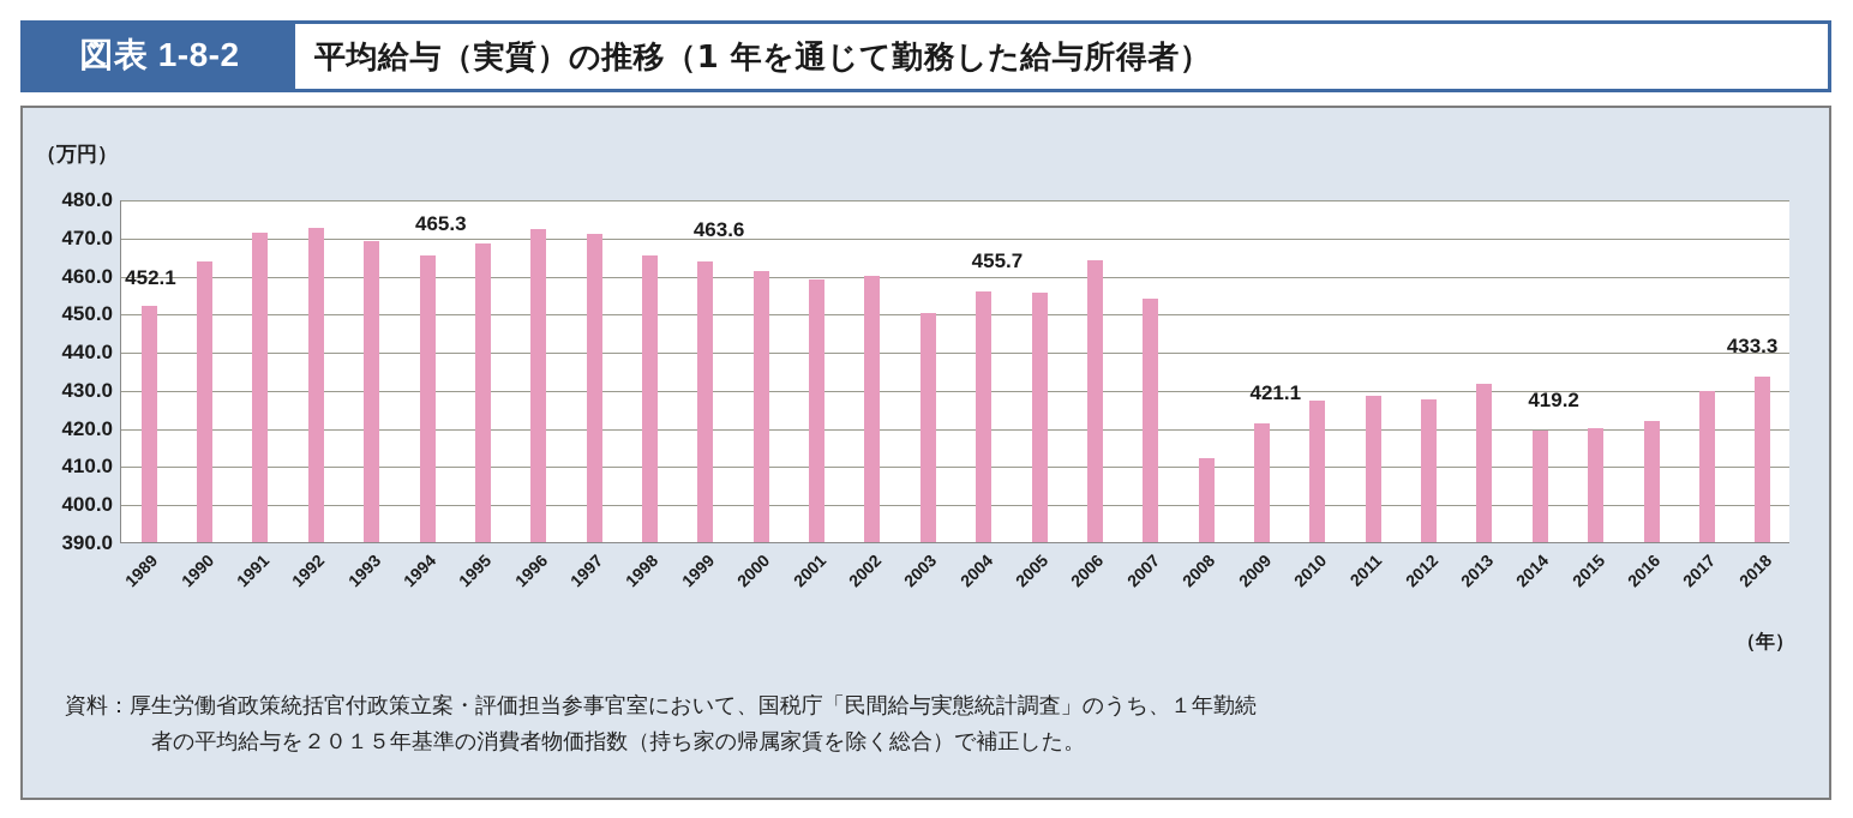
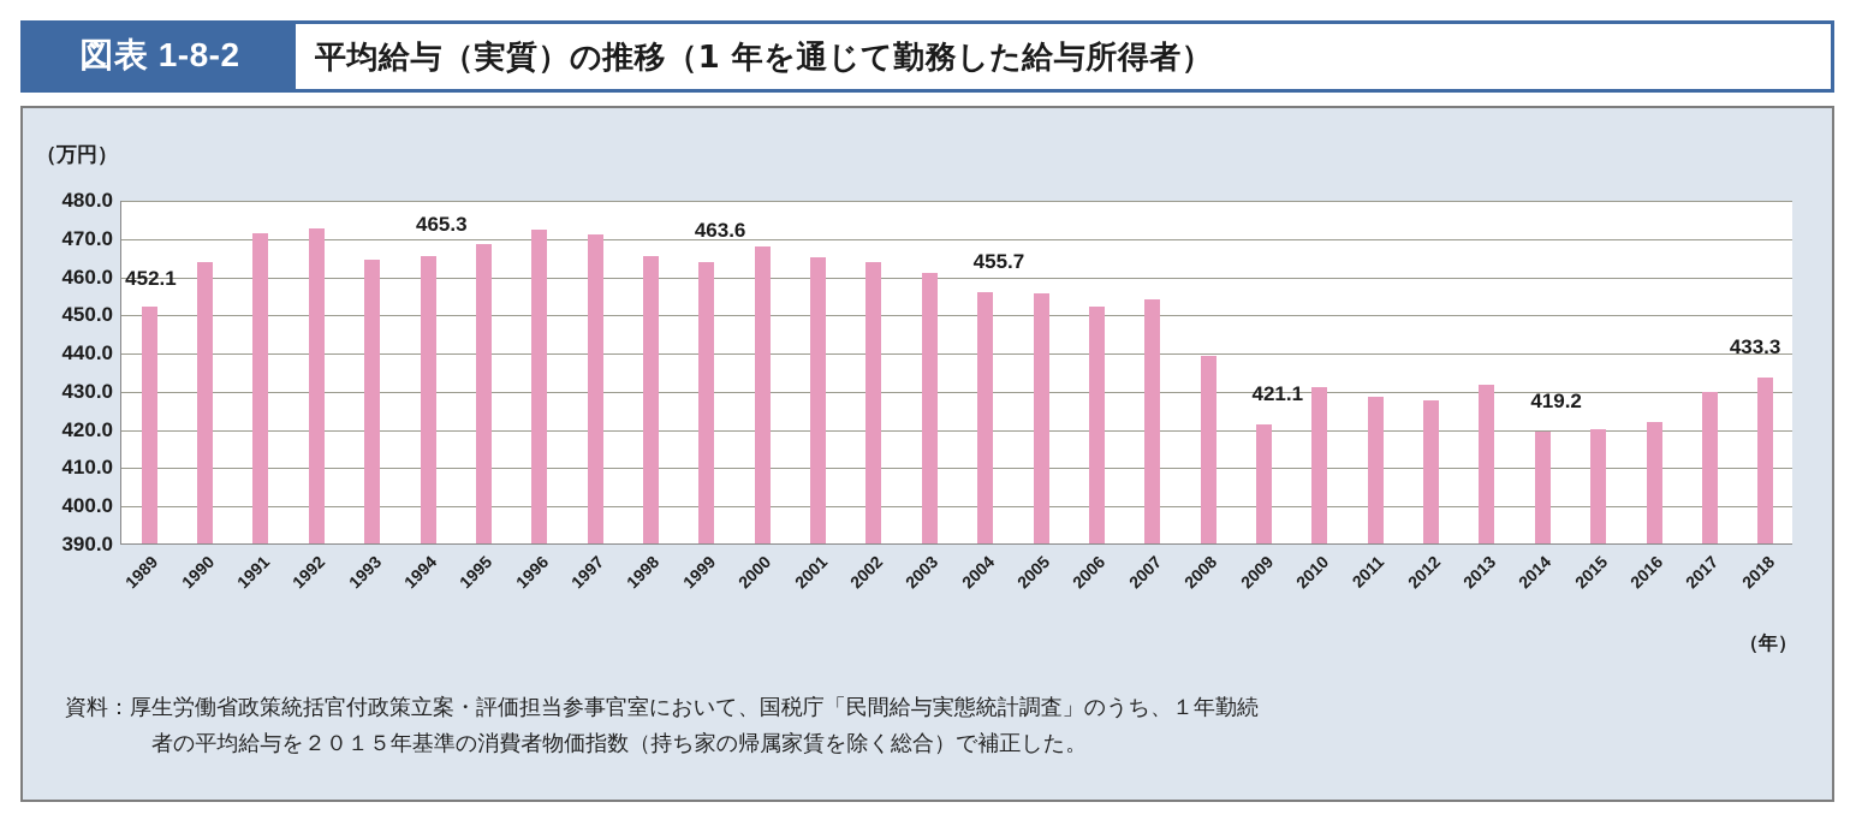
1993: 469 -> 464
2000: 461 -> 468
2001: 459 -> 465
2002: 460 -> 464
2003: 450 -> 461
2006: 464 -> 452
2008: 412 -> 439
2010: 427 -> 431
